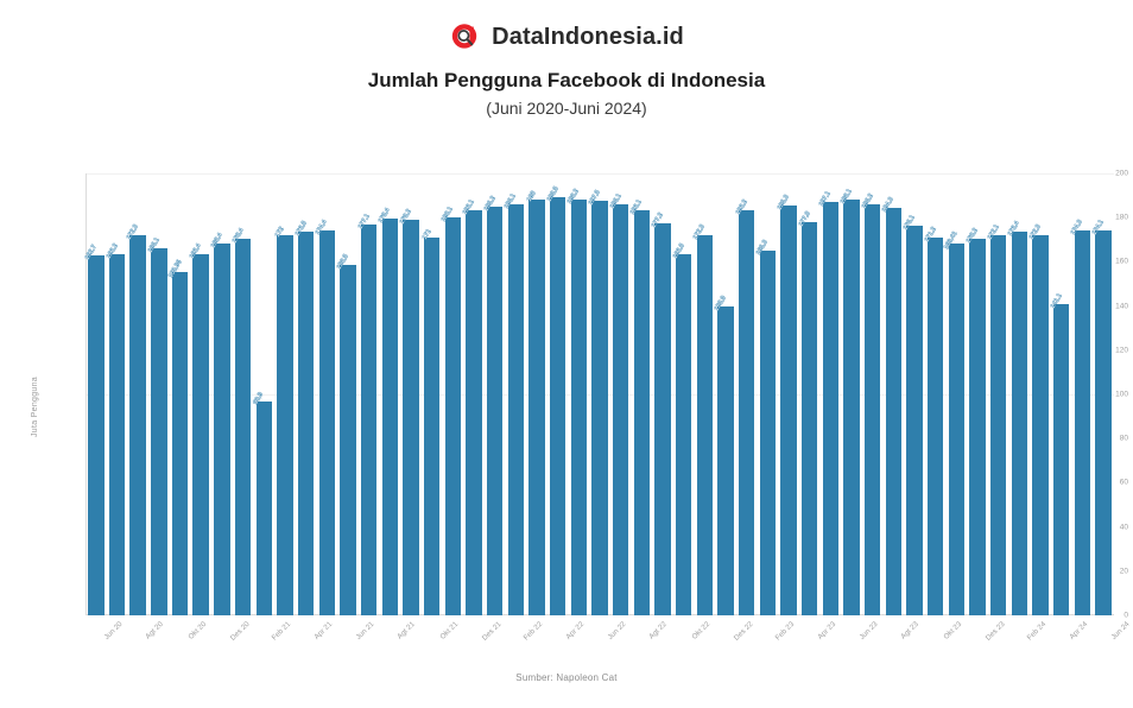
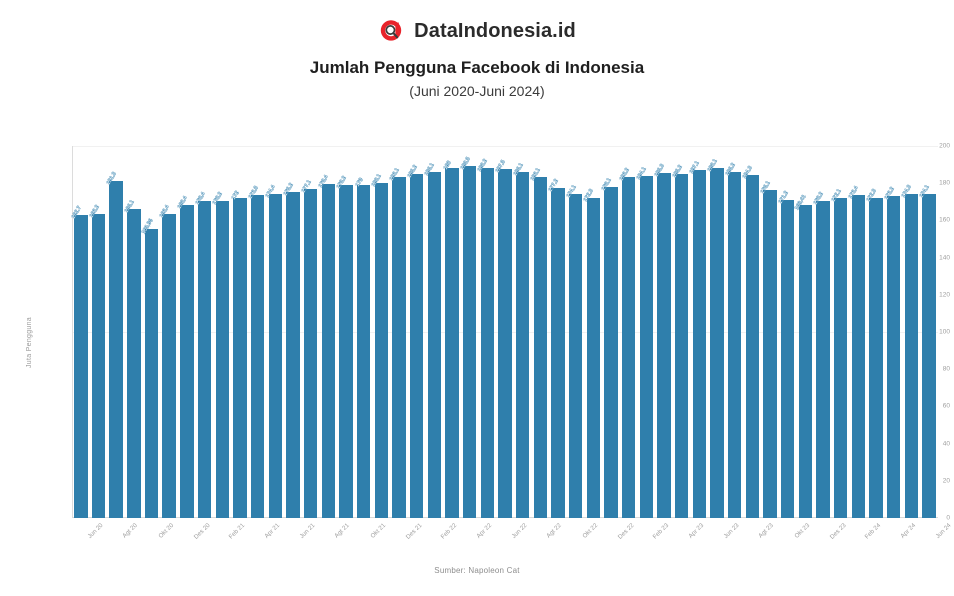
Agt 20: 172,3 -> 181,3
Feb 21: 96,8 -> 170,2
Jun 21: 158,5 -> 175,2
Okt 21: 171 -> 179
Okt 22: 163,6 -> 174,1
Des 22: 139,9 -> 178,1
Feb 23: 165,3 -> 184,1
Apr 23: 177,8 -> 185,2
Apr 24: 141,1 -> 173,2
